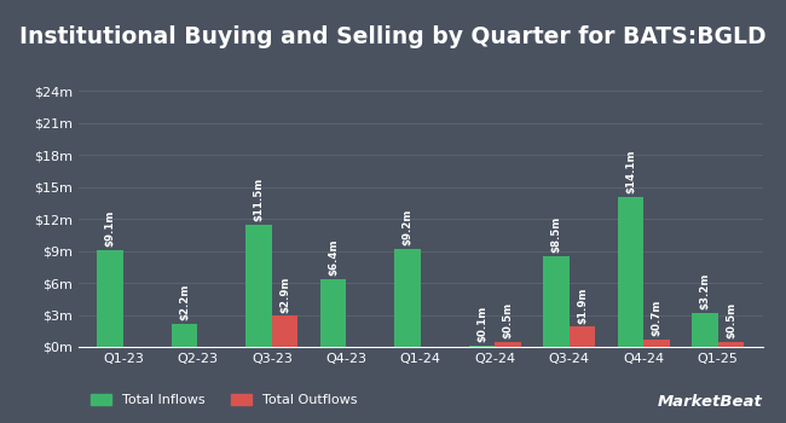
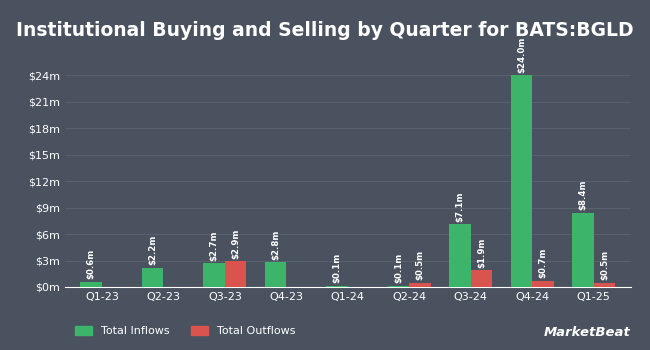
Total Inflows/Q1-23: $9.1m -> $0.6m
Total Inflows/Q3-23: $11.5m -> $2.7m
Total Inflows/Q4-23: $6.4m -> $2.8m
Total Inflows/Q1-24: $9.2m -> $0.1m
Total Inflows/Q3-24: $8.5m -> $7.1m
Total Inflows/Q4-24: $14.1m -> $24.0m
Total Inflows/Q1-25: $3.2m -> $8.4m
